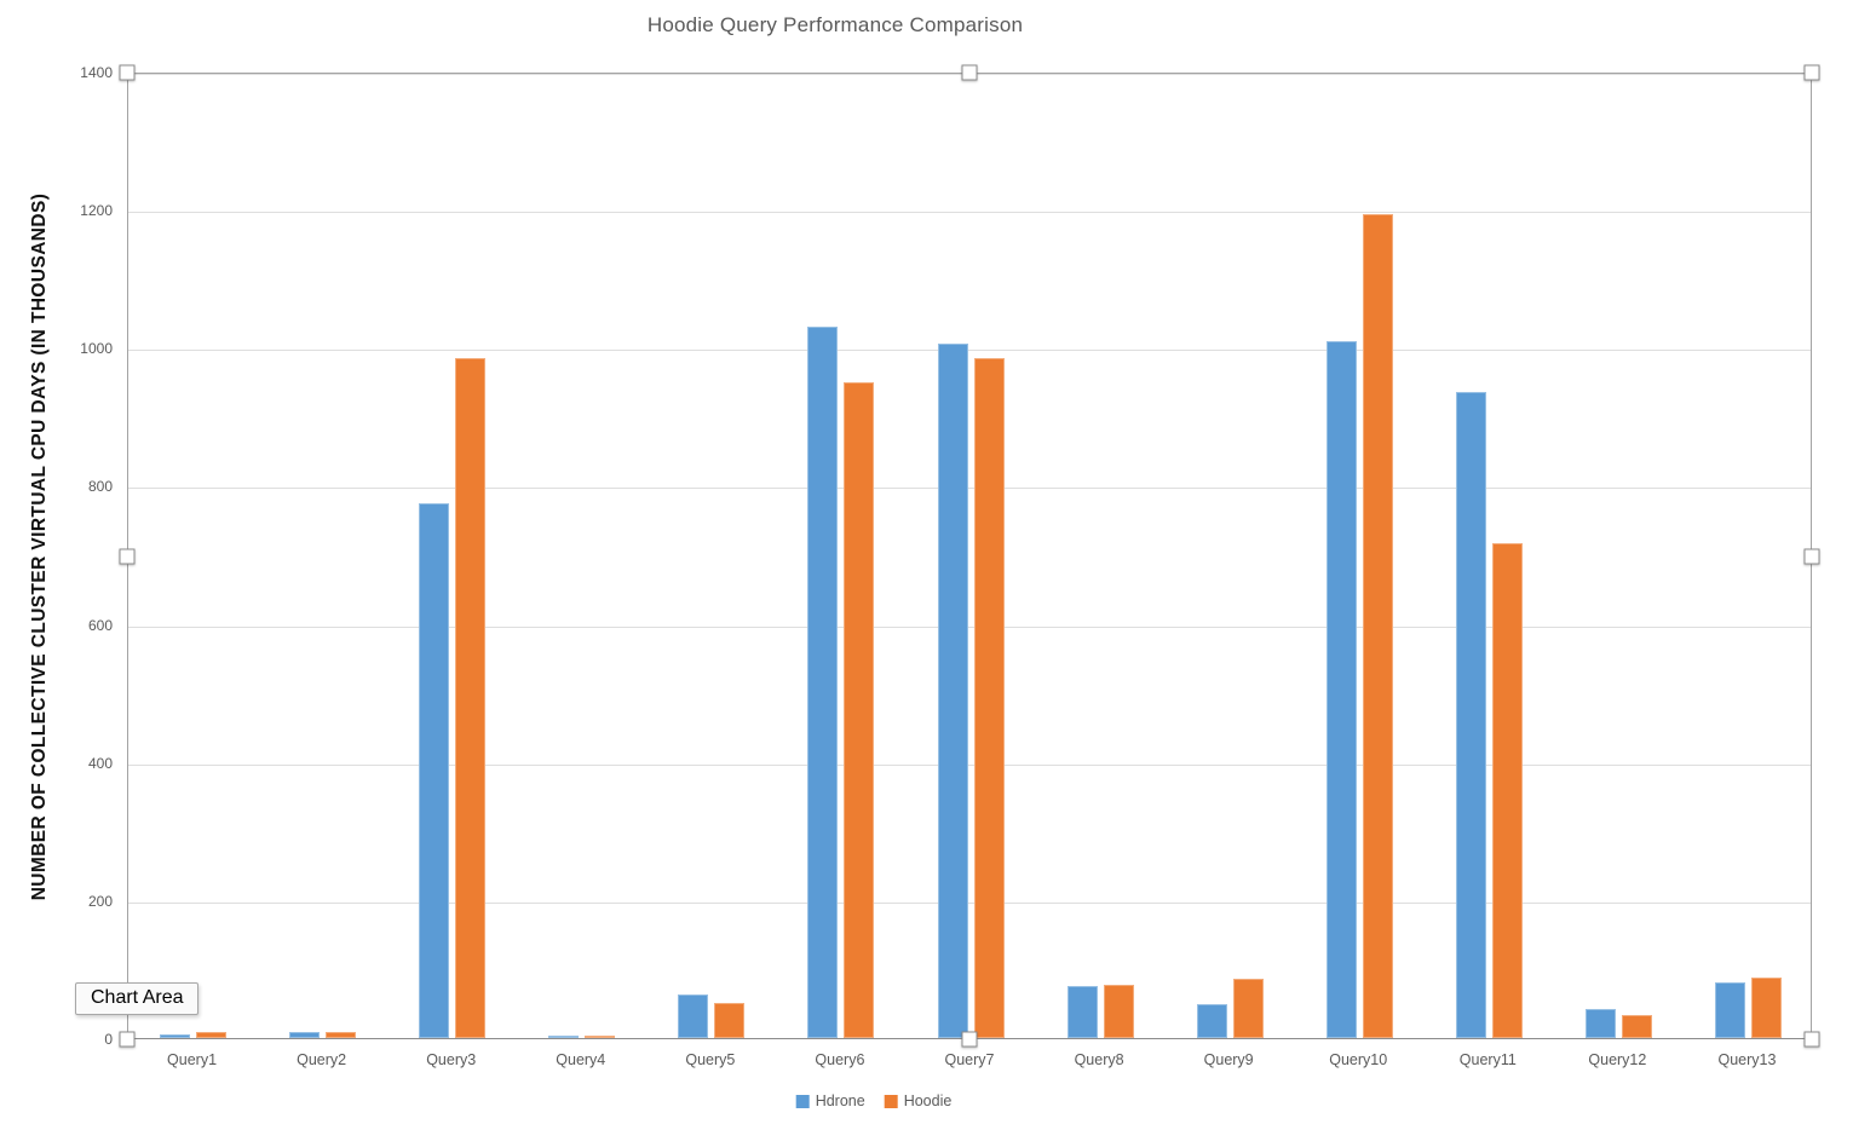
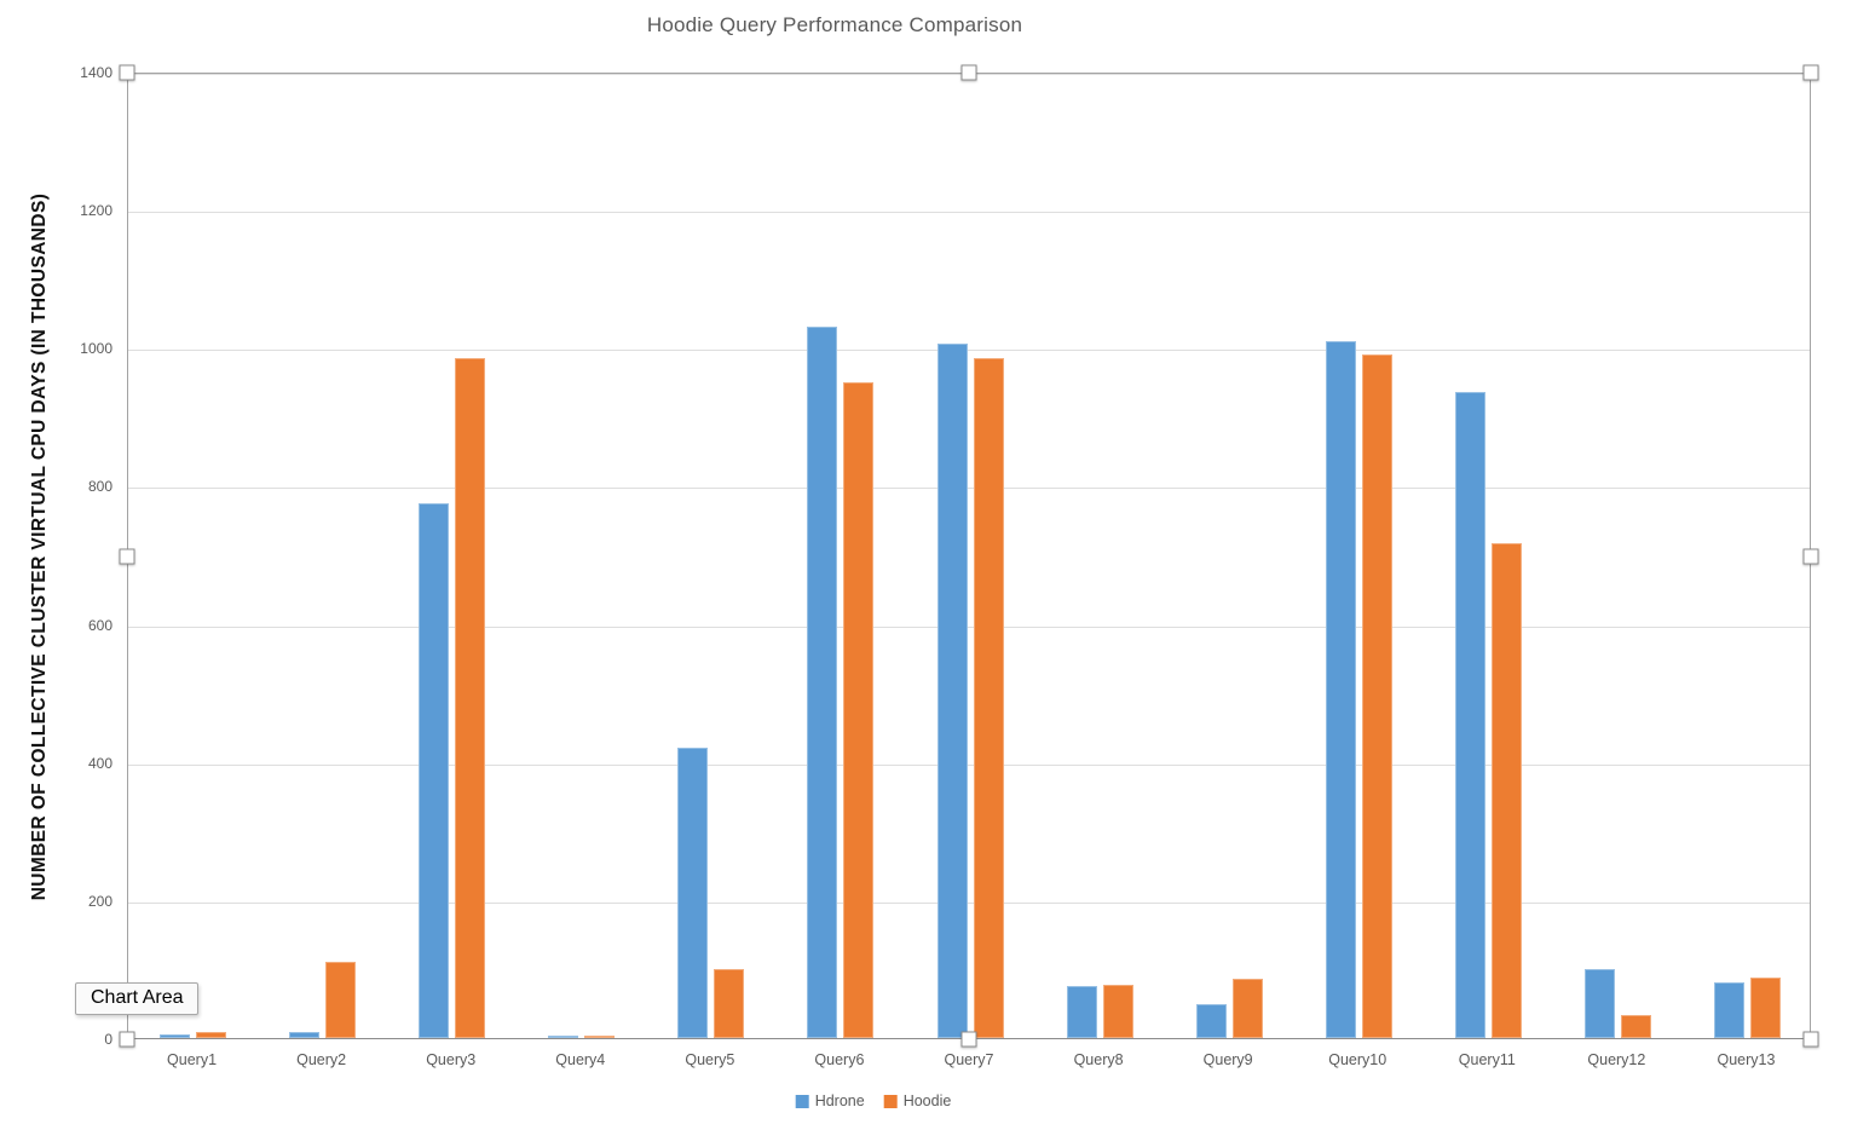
Hoodie/Query2: 10 -> 110
Hdrone/Query5: 60 -> 420
Hoodie/Query5: 50 -> 100
Hoodie/Query10: 1190 -> 990
Hdrone/Query12: 40 -> 100
